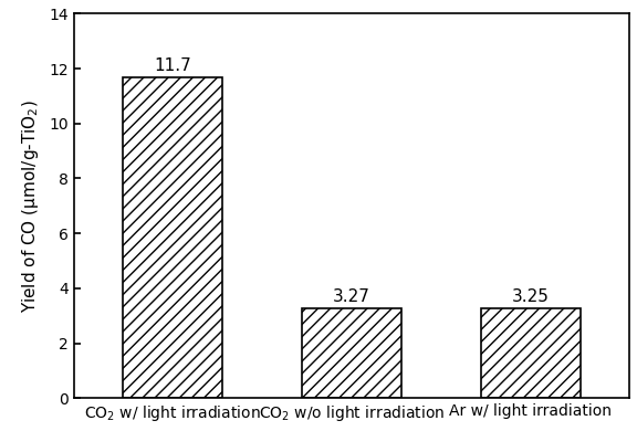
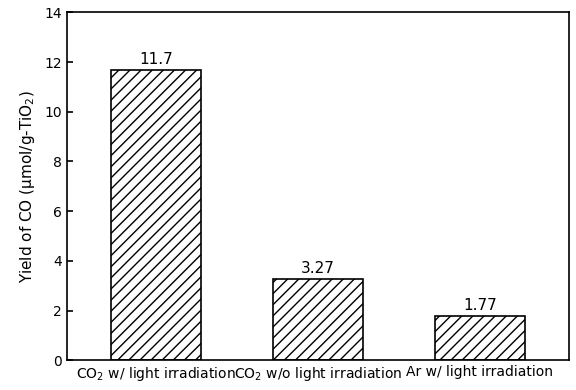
Ar w/ light irradiation: 3.25 -> 1.77
